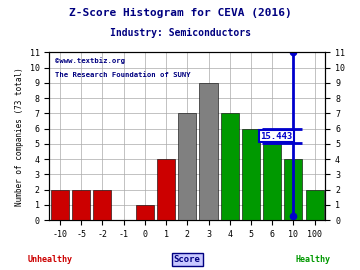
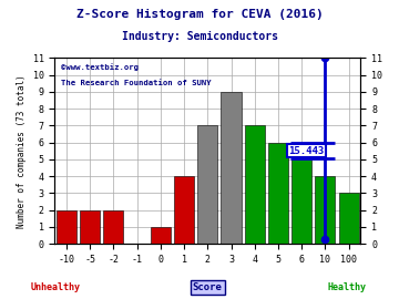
100: 2 -> 3
